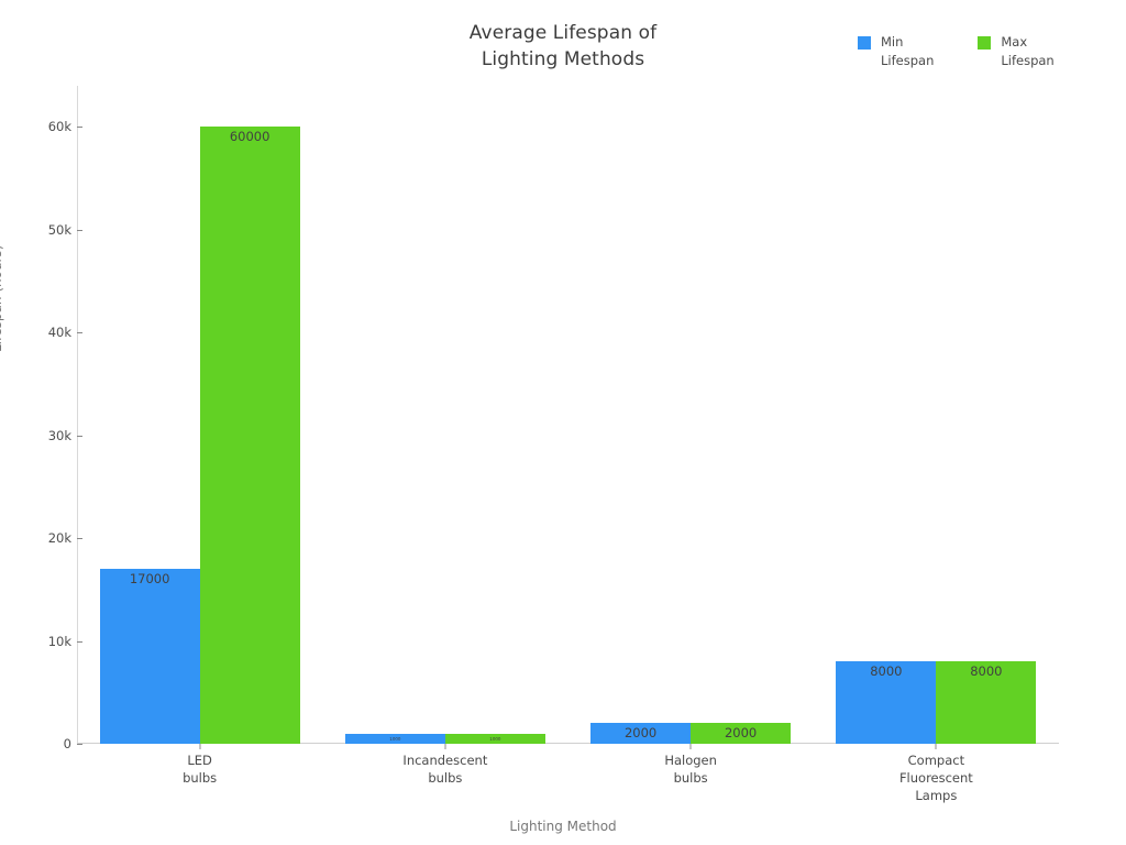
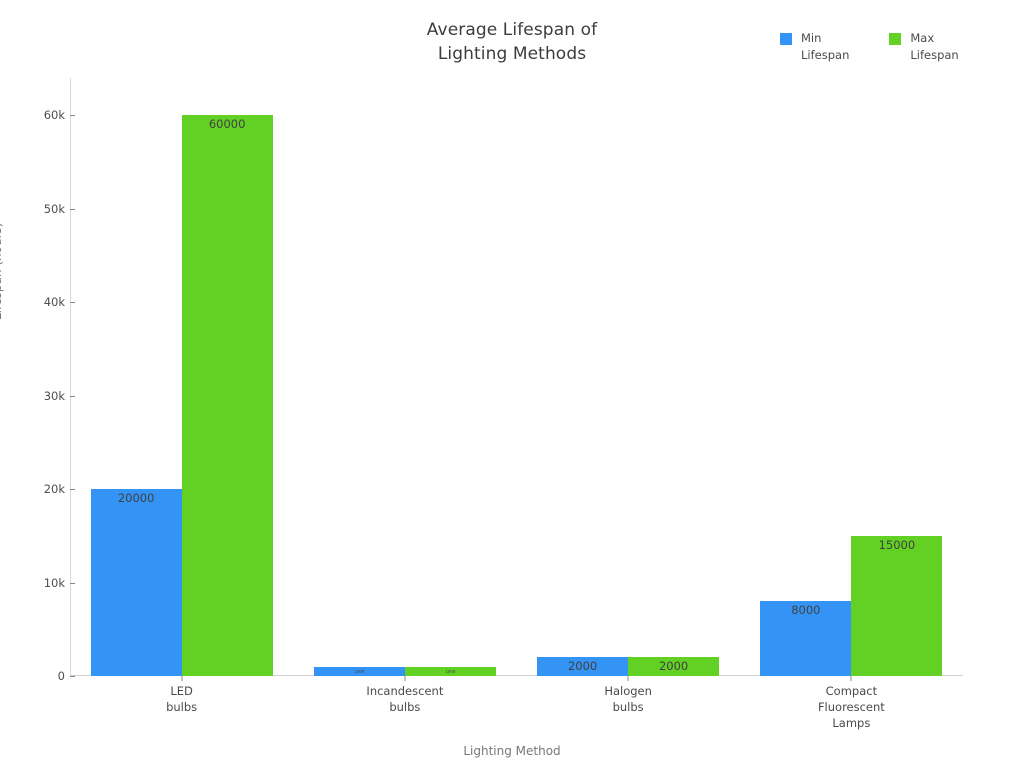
Min Lifespan/LED bulbs: 17000 -> 20000
Max Lifespan/Compact Fluorescent Lamps: 8000 -> 15000
